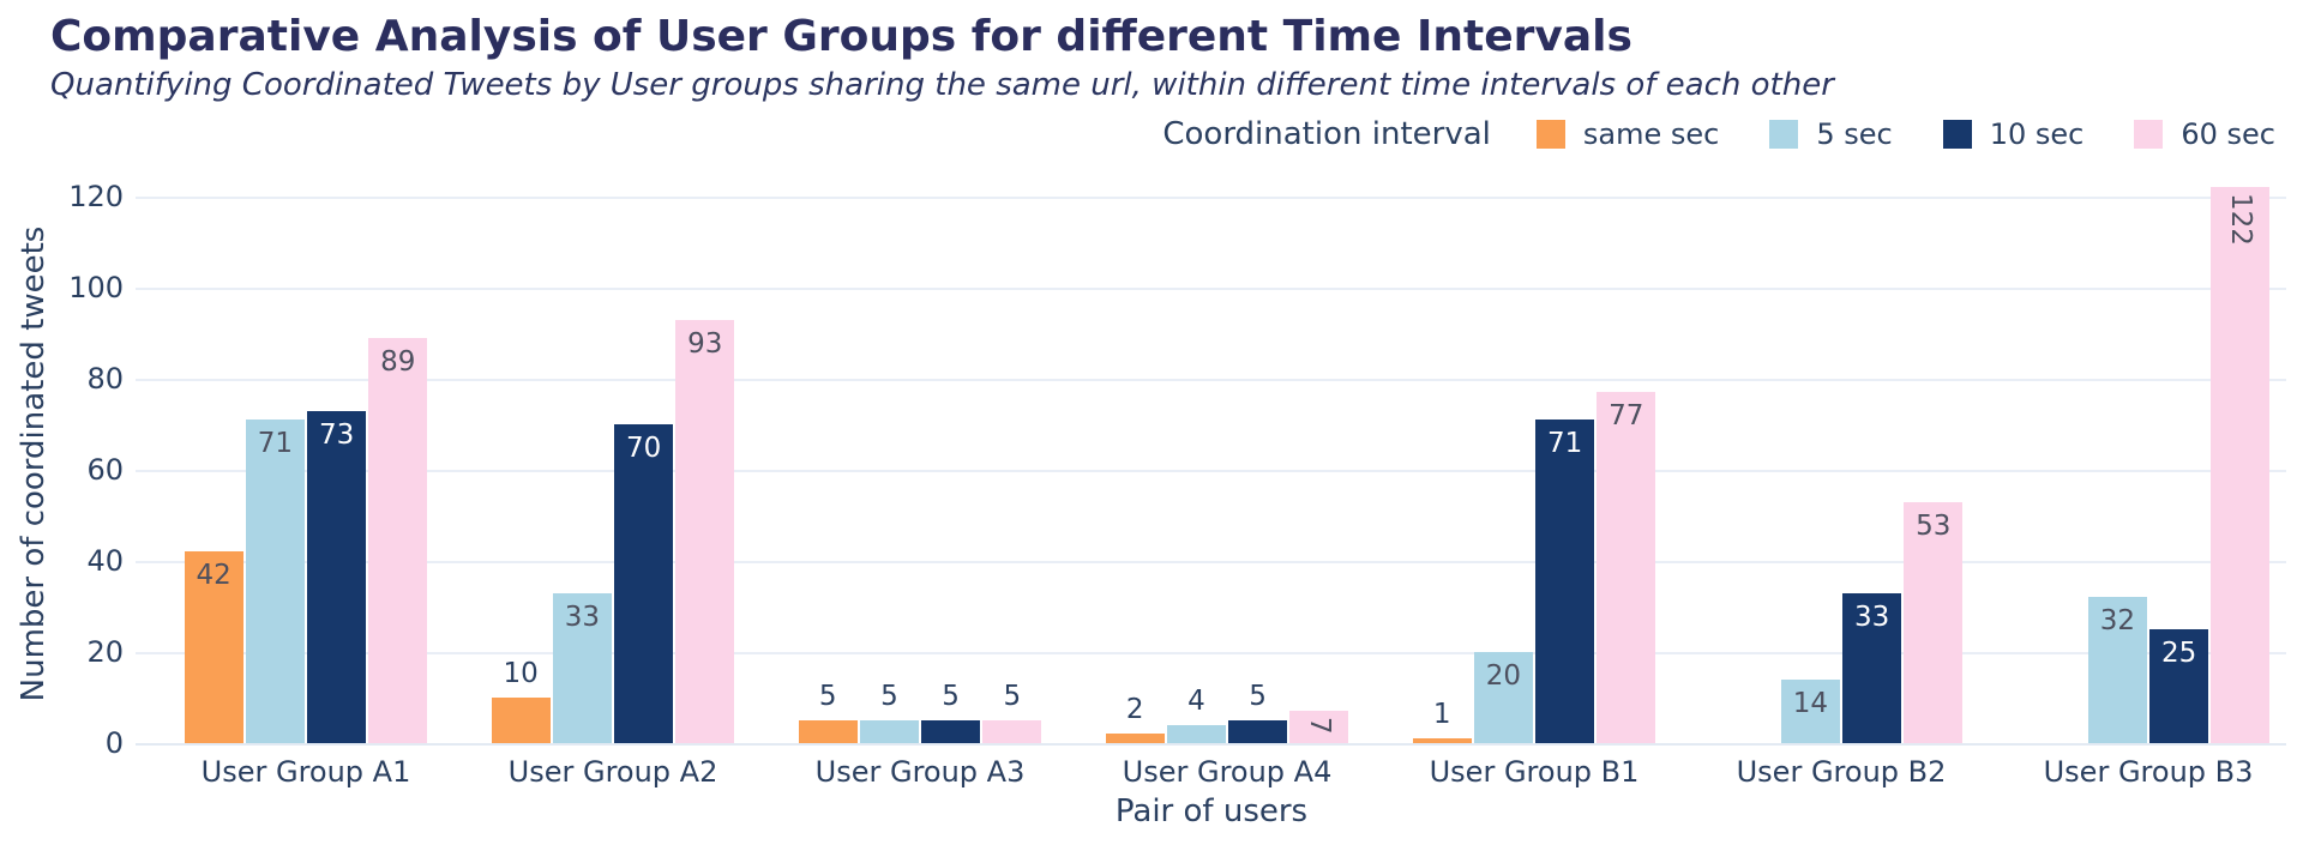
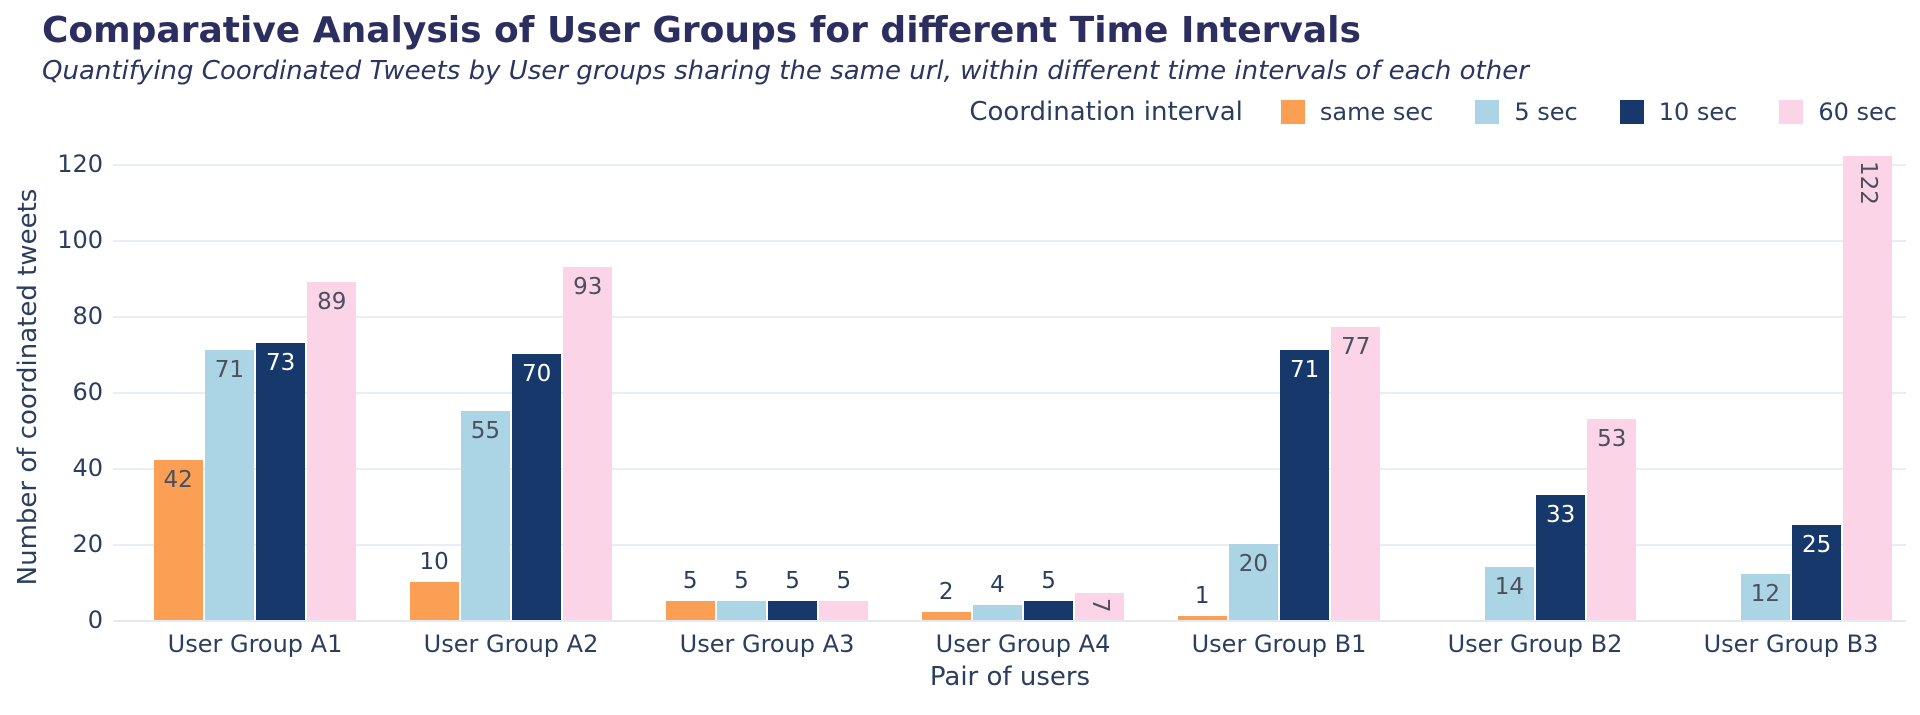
5 sec/User Group A2: 33 -> 55
5 sec/User Group B3: 32 -> 12
